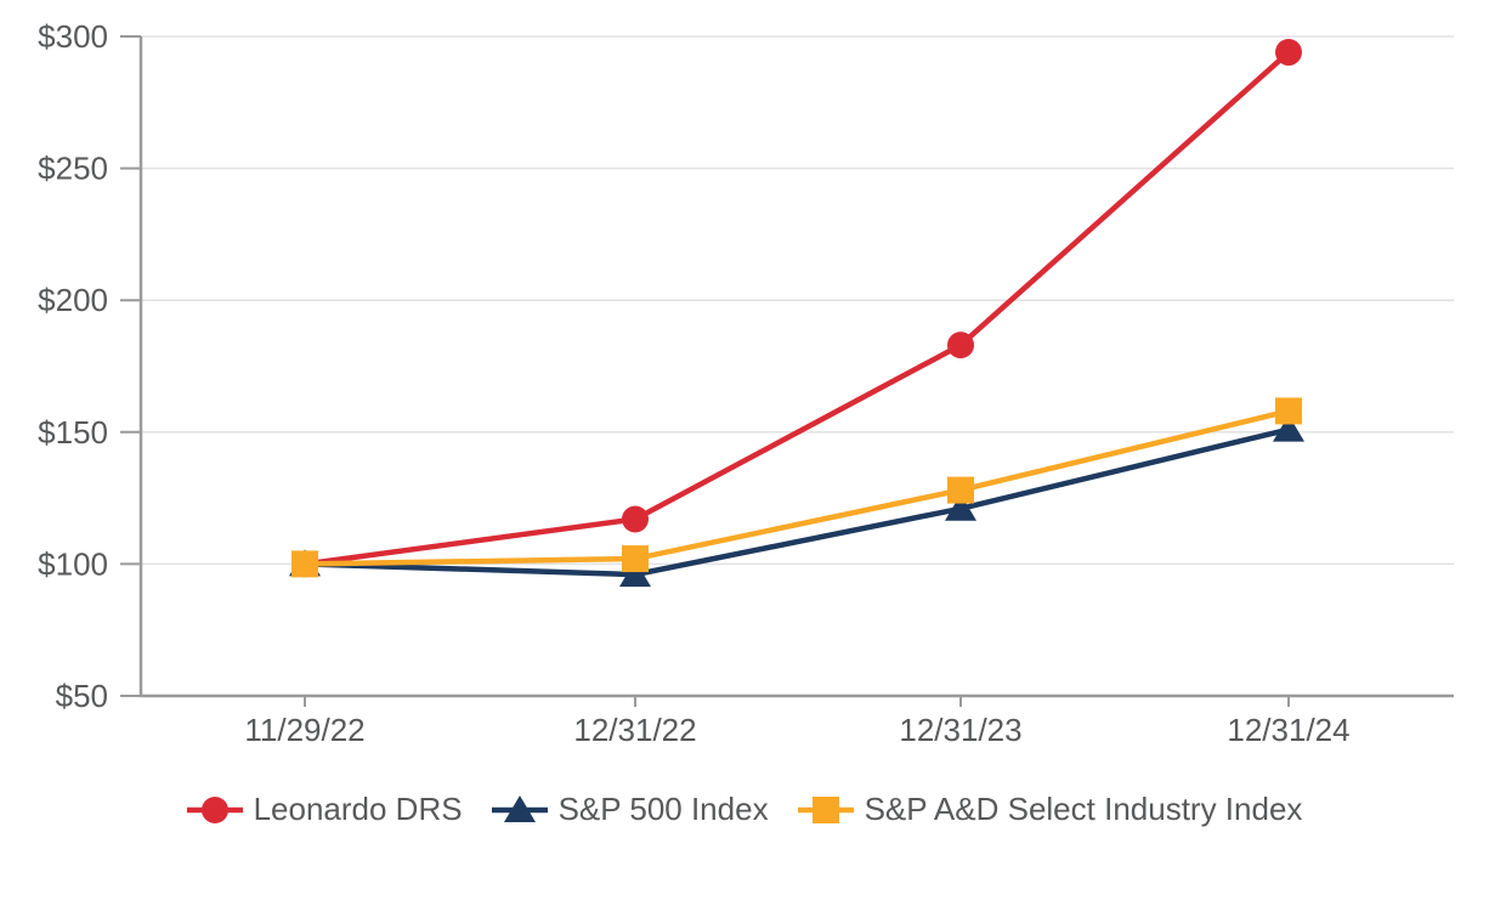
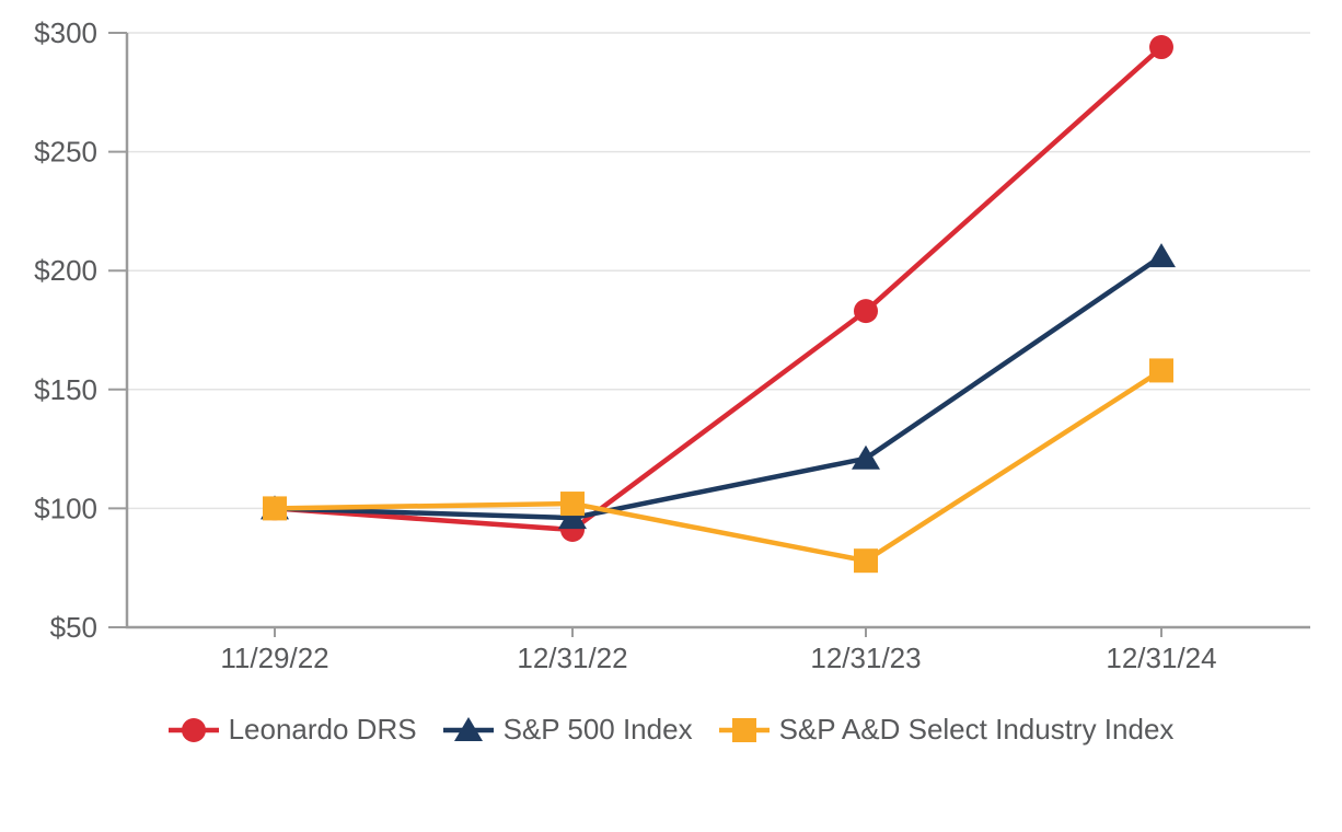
Leonardo DRS/12/31/22: $117 -> $91
S&P A&D Select Industry Index/12/31/23: $128 -> $78
S&P 500 Index/12/31/24: $151 -> $206
